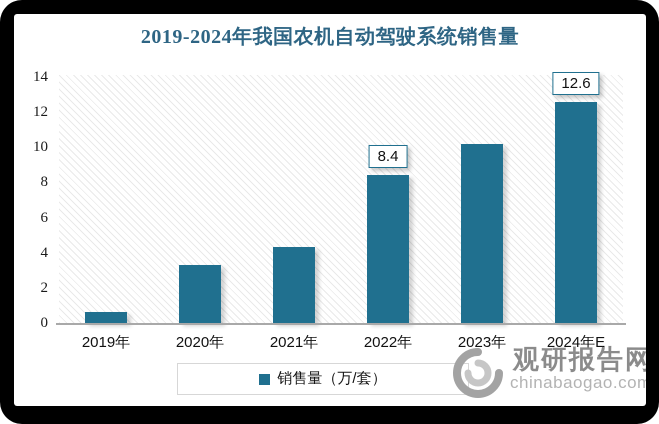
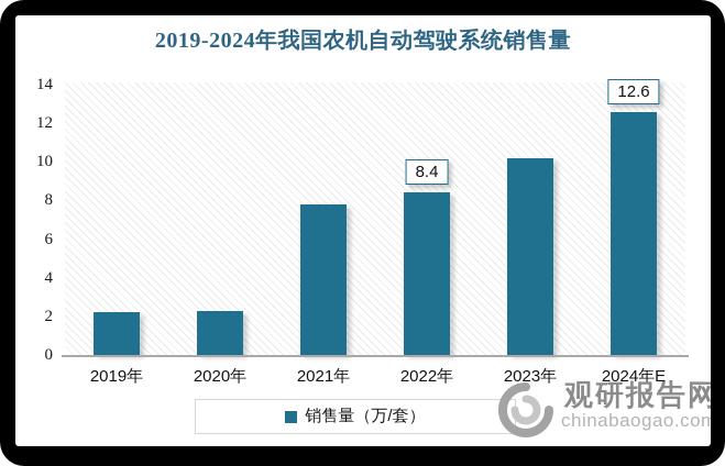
2019年: 0.6 -> 2.2
2020年: 3.3 -> 2.3
2021年: 4.3 -> 7.8
